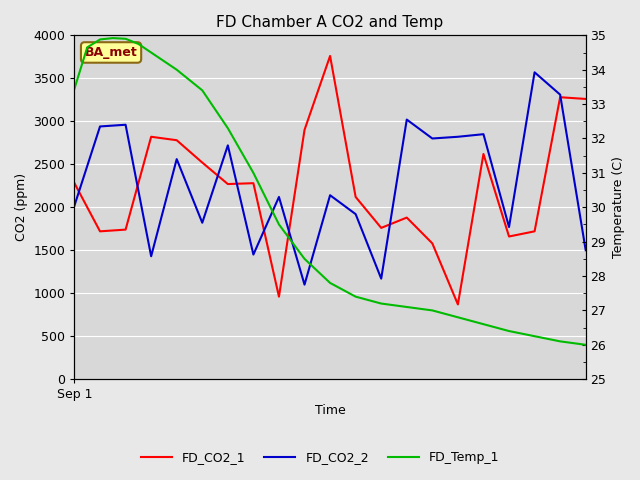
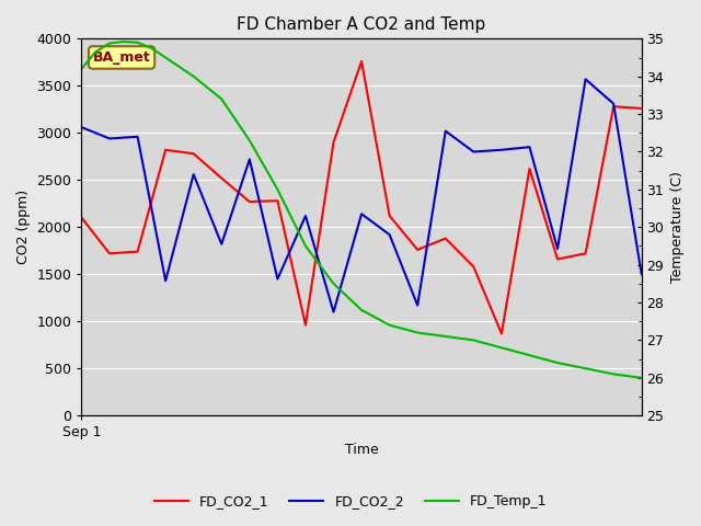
FD_CO2_1/Sep 1: 2280 -> 2100
FD_CO2_2/Sep 1: 2020 -> 3060
FD_Temp_1/Sep 1: 33.45 -> 34.20
